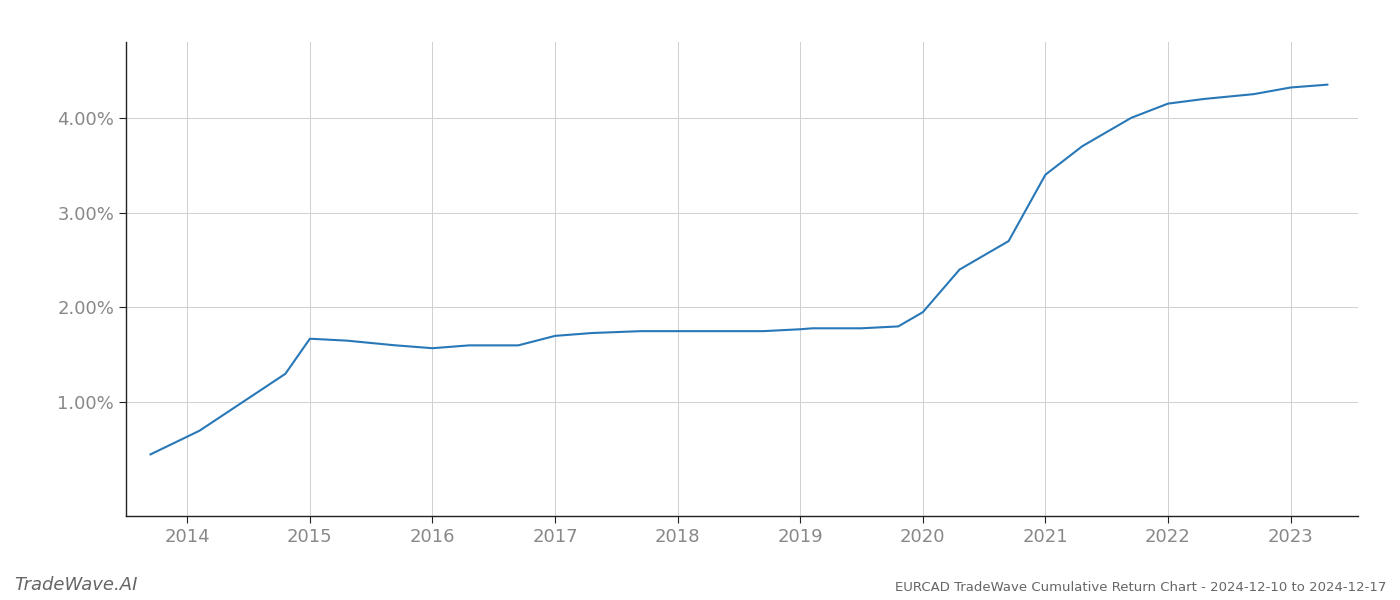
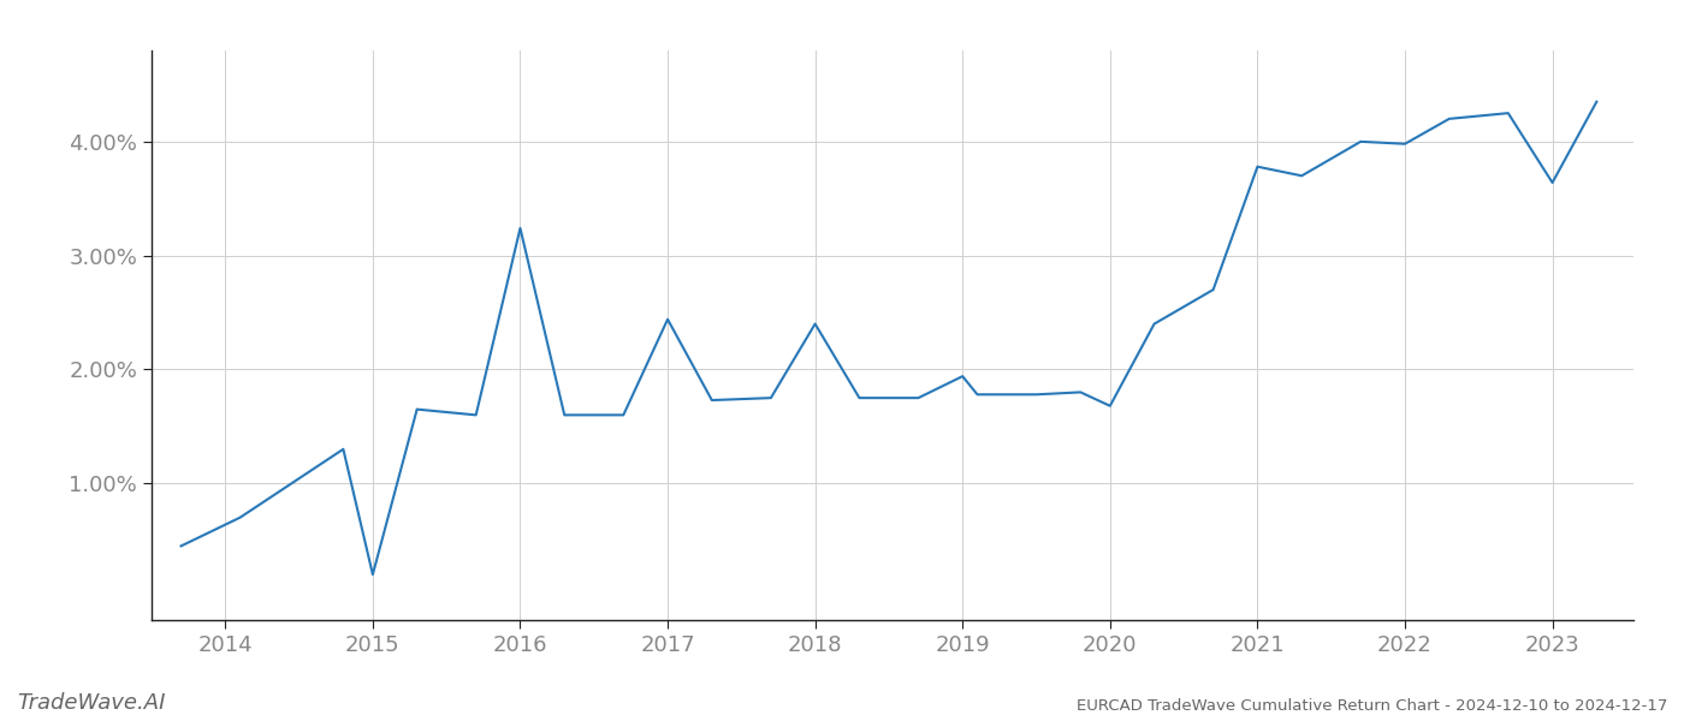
2015: 1.67% -> 0.20%
2016: 1.57% -> 3.24%
2017: 1.70% -> 2.44%
2018: 1.75% -> 2.40%
2019: 1.77% -> 1.94%
2020: 1.95% -> 1.68%
2021: 3.40% -> 3.78%
2022: 4.15% -> 3.98%
2023: 4.32% -> 3.64%
